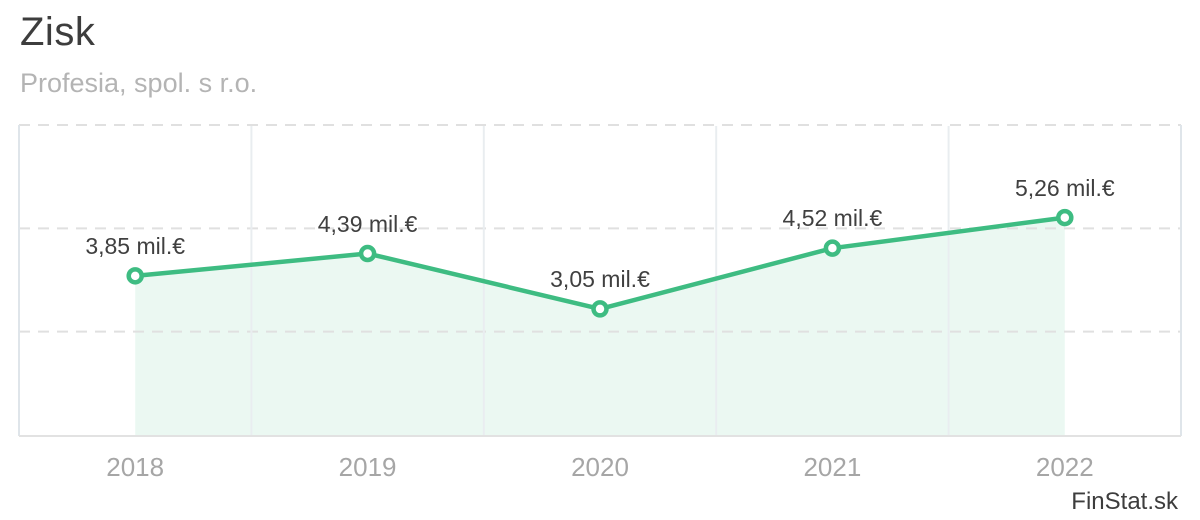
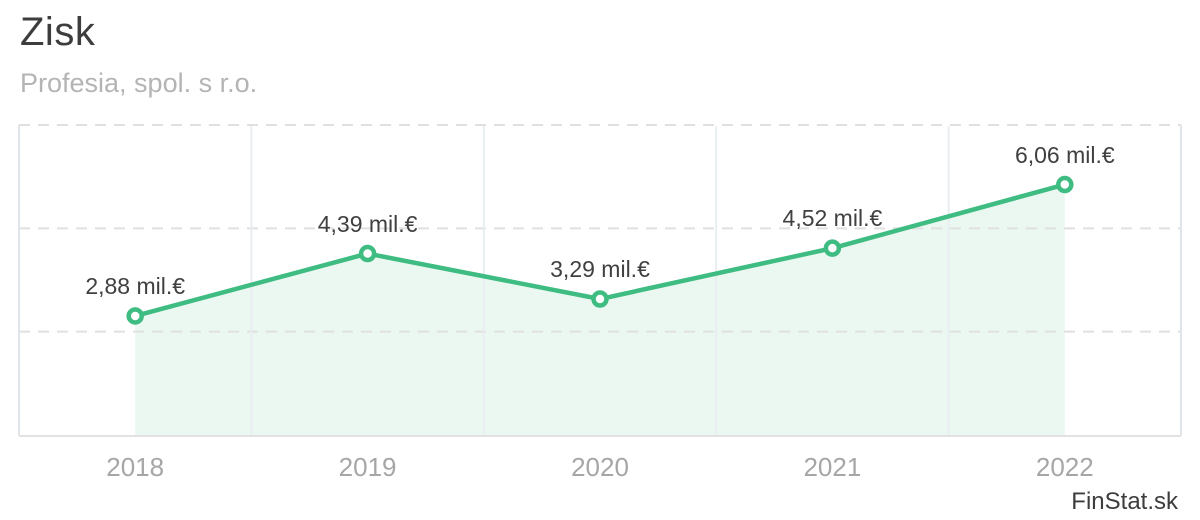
2018: 3,85 -> 2,88
2020: 3,05 -> 3,29
2022: 5,26 -> 6,06
